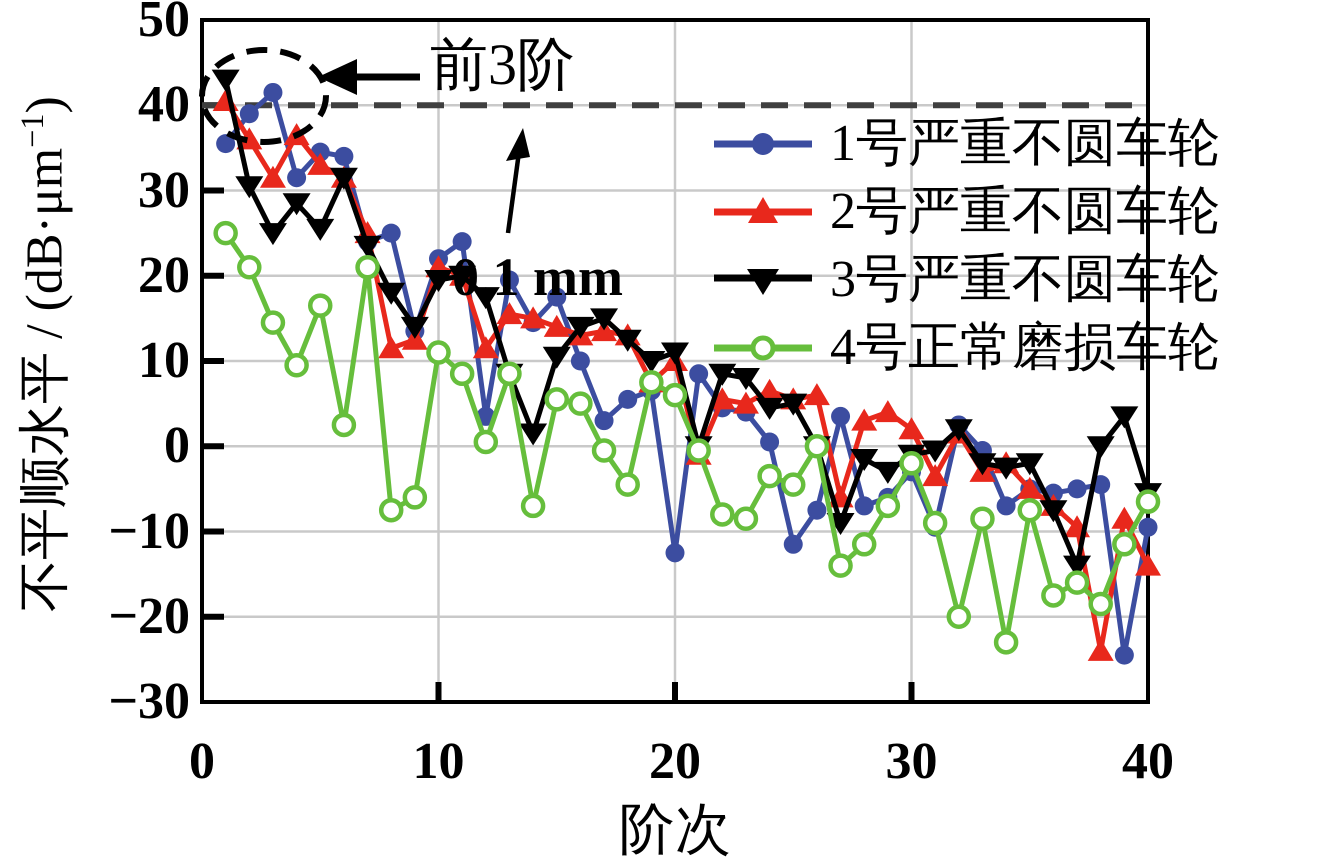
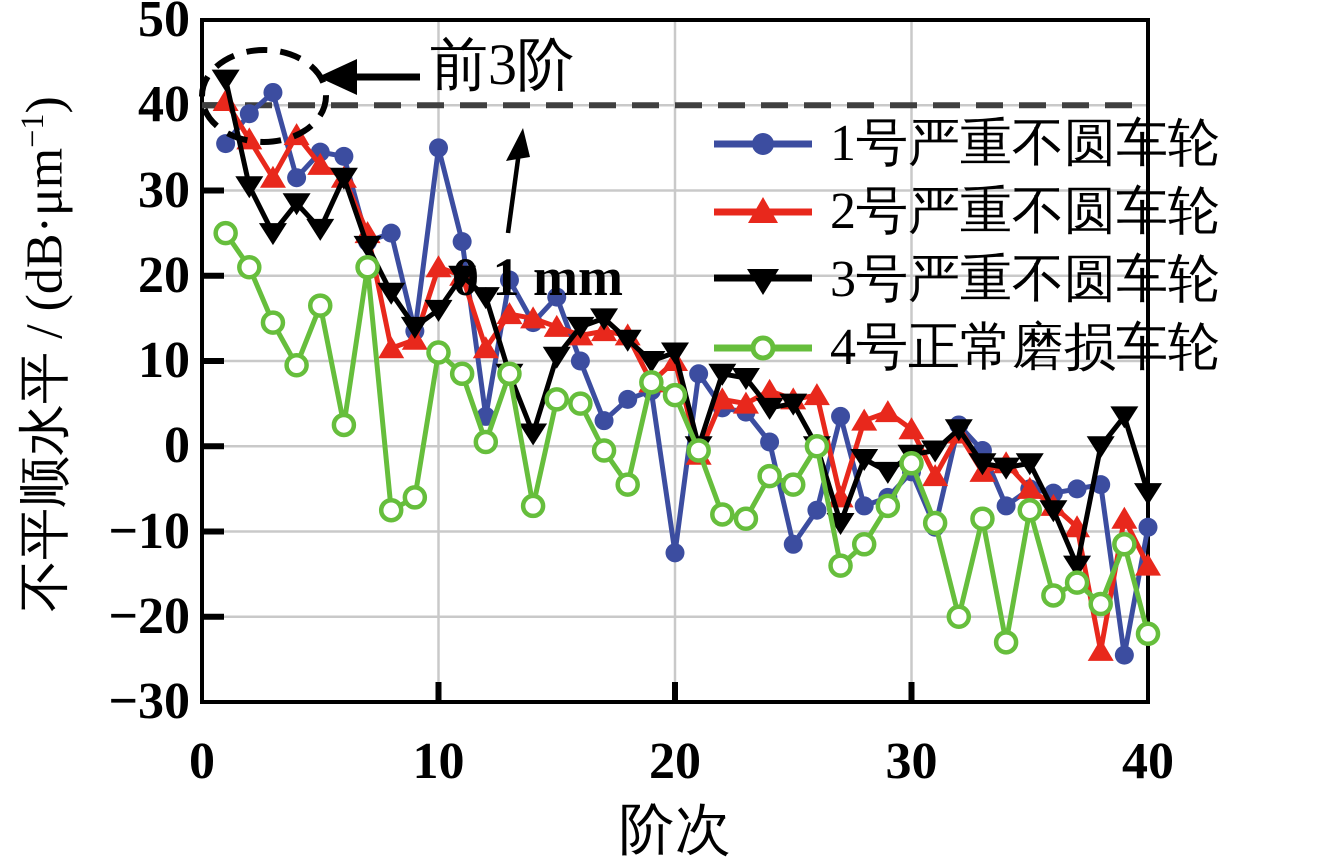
1号严重不圆车轮/10: 22 -> 35
3号严重不圆车轮/10: 20 -> 16
4号正常磨损车轮/40: -6 -> -22
